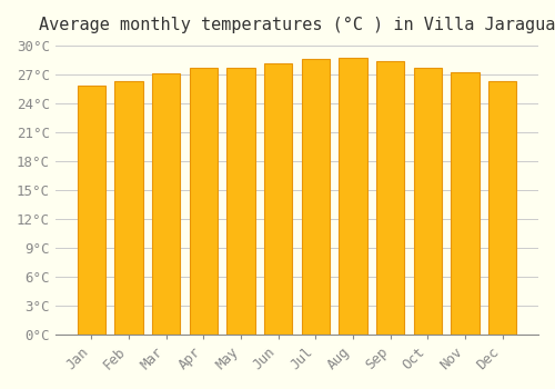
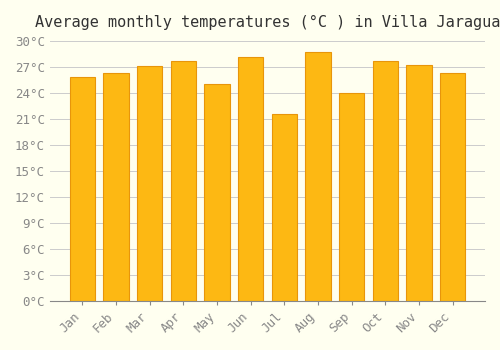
May: 27.7°C -> 25.0°C
Jul: 28.6°C -> 21.6°C
Sep: 28.4°C -> 24.0°C
